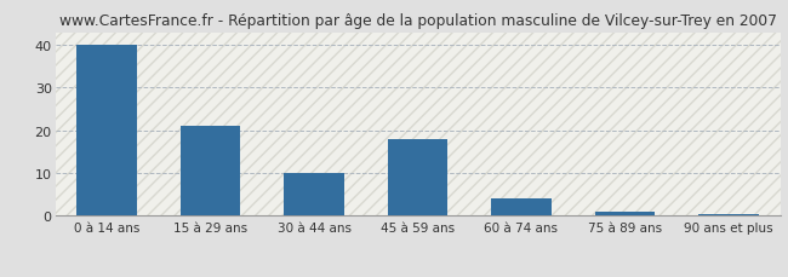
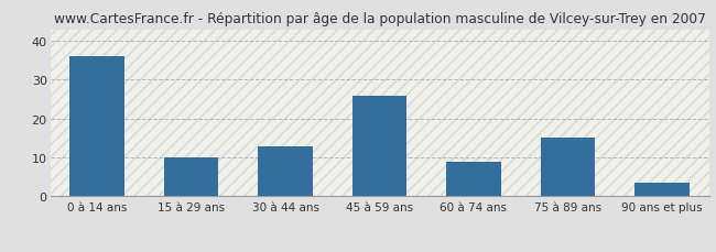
0 à 14 ans: 40.0 -> 36.0
15 à 29 ans: 21.0 -> 10.0
30 à 44 ans: 10.0 -> 13.0
45 à 59 ans: 18.0 -> 26.0
60 à 74 ans: 4.0 -> 9.0
75 à 89 ans: 1.0 -> 15.0
90 ans et plus: 0.3 -> 3.5
